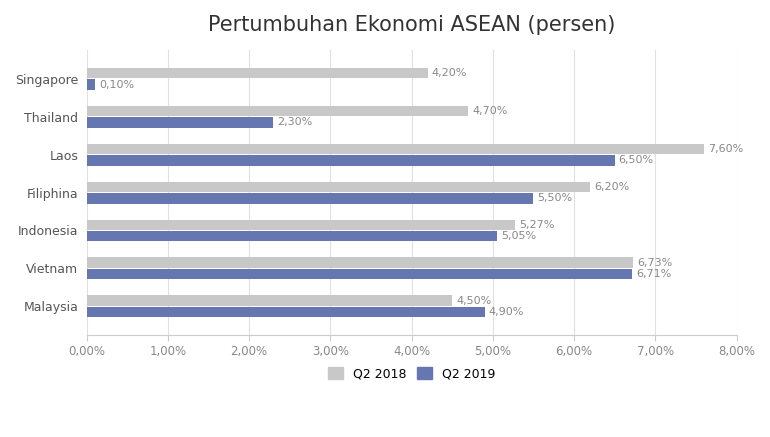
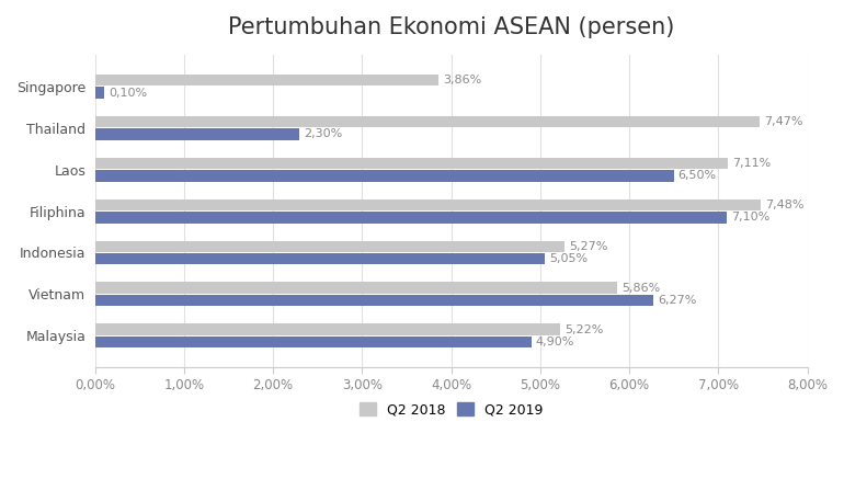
Q2 2018/Singapore: 4,20% -> 3,86%
Q2 2018/Thailand: 4,70% -> 7,47%
Q2 2018/Laos: 7,60% -> 7,11%
Q2 2018/Filiphina: 6,20% -> 7,48%
Q2 2019/Filiphina: 5,50% -> 7,10%
Q2 2018/Vietnam: 6,73% -> 5,86%
Q2 2019/Vietnam: 6,71% -> 6,27%
Q2 2018/Malaysia: 4,50% -> 5,22%
